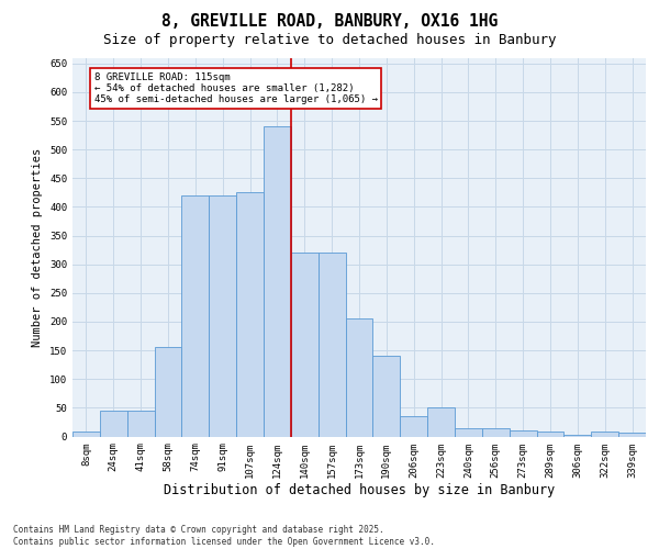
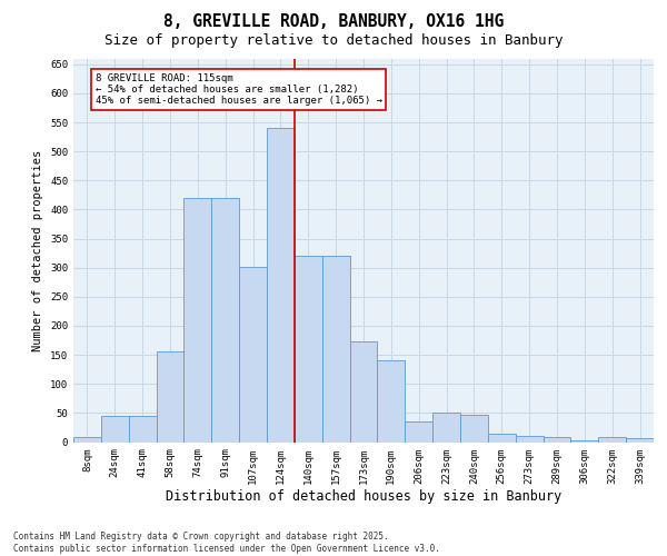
107sqm: 425 -> 302
173sqm: 205 -> 174
240sqm: 15 -> 46
